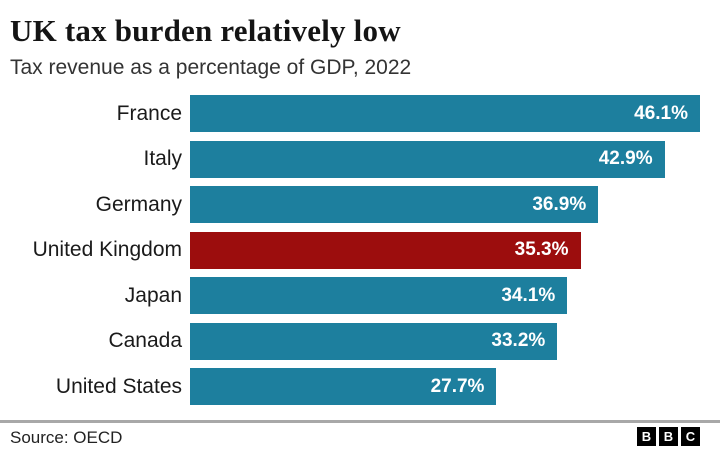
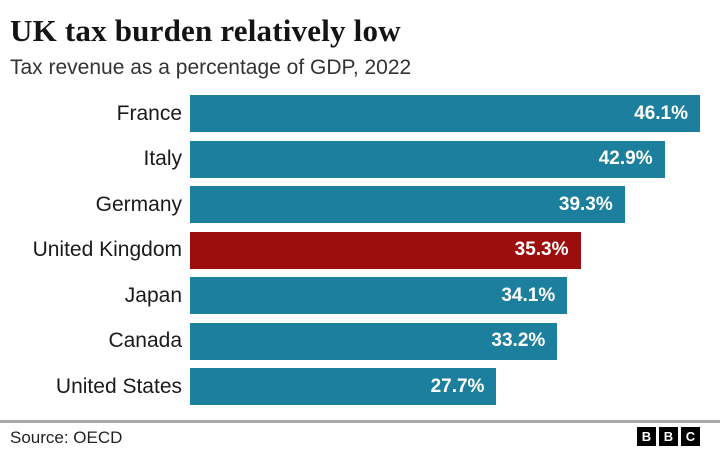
Germany: 36.9% -> 39.3%
